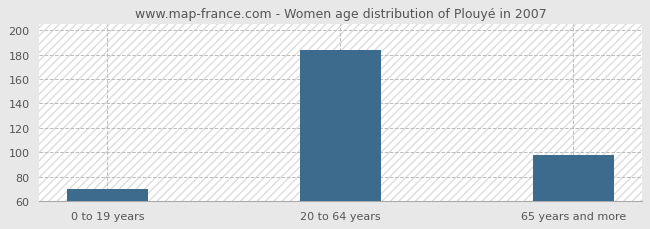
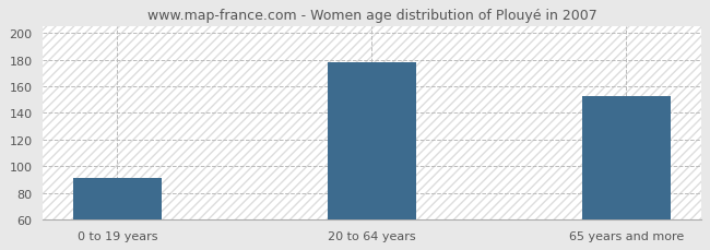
0 to 19 years: 70 -> 91
20 to 64 years: 184 -> 178
65 years and more: 98 -> 153
